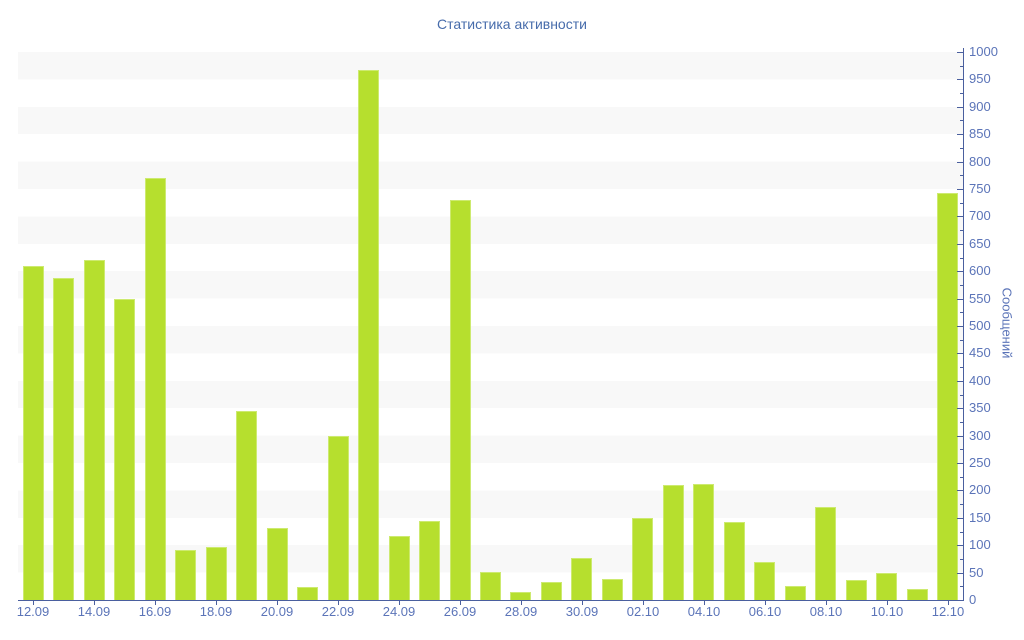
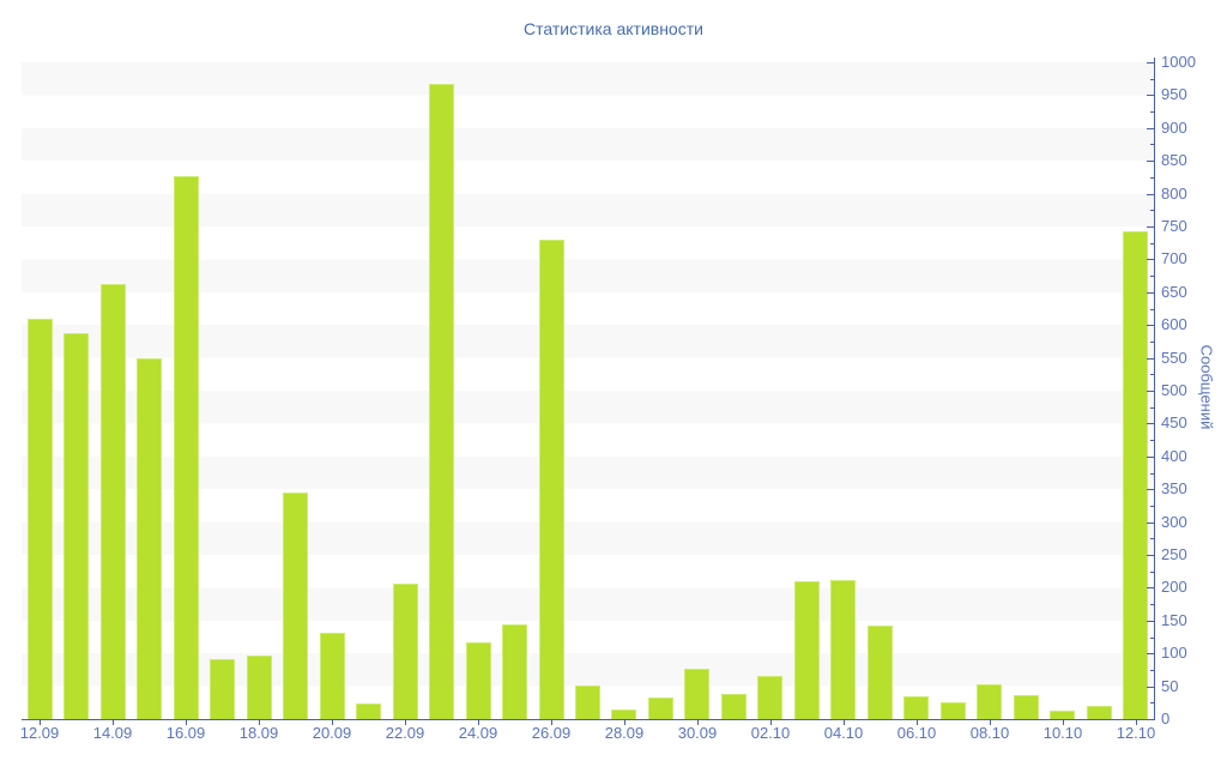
14.09: 620 -> 660
16.09: 770 -> 830
22.09: 300 -> 210
02.10: 150 -> 60
06.10: 70 -> 40
08.10: 170 -> 50
10.10: 50 -> 10
